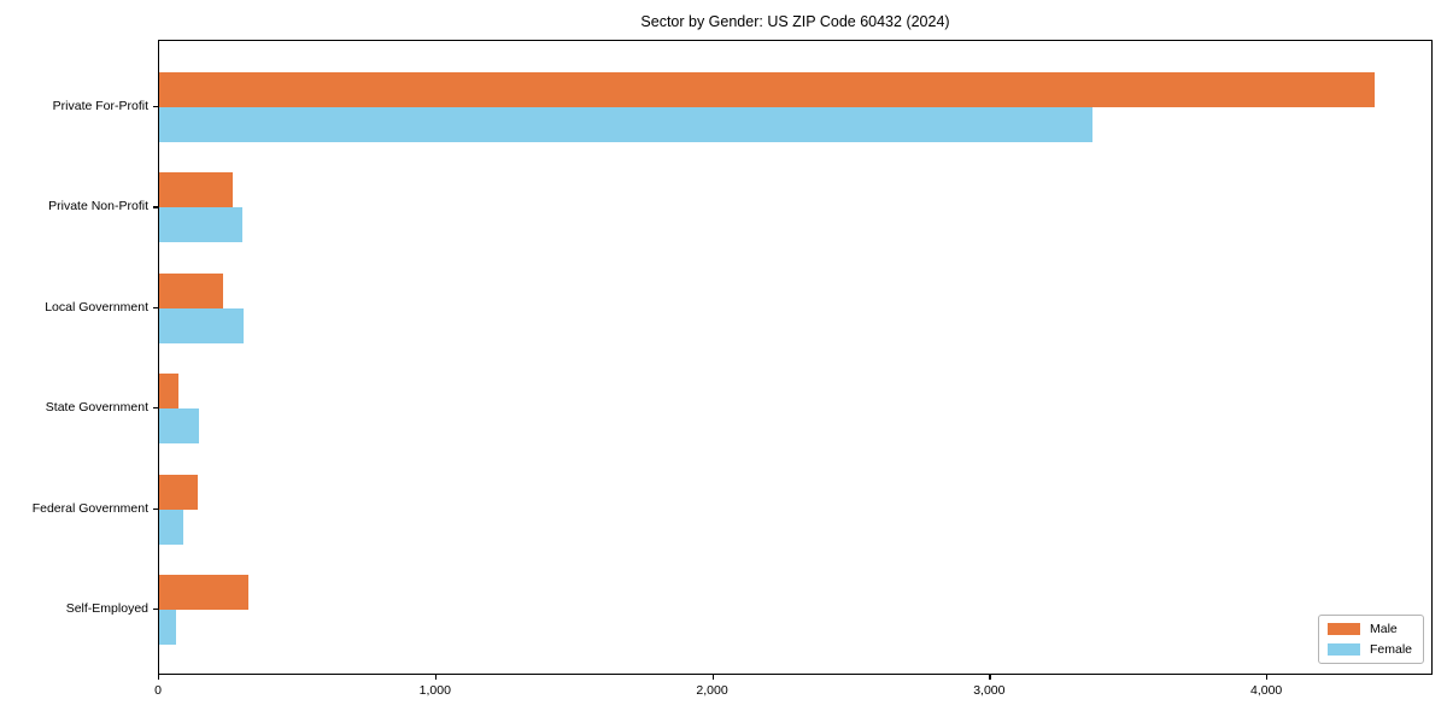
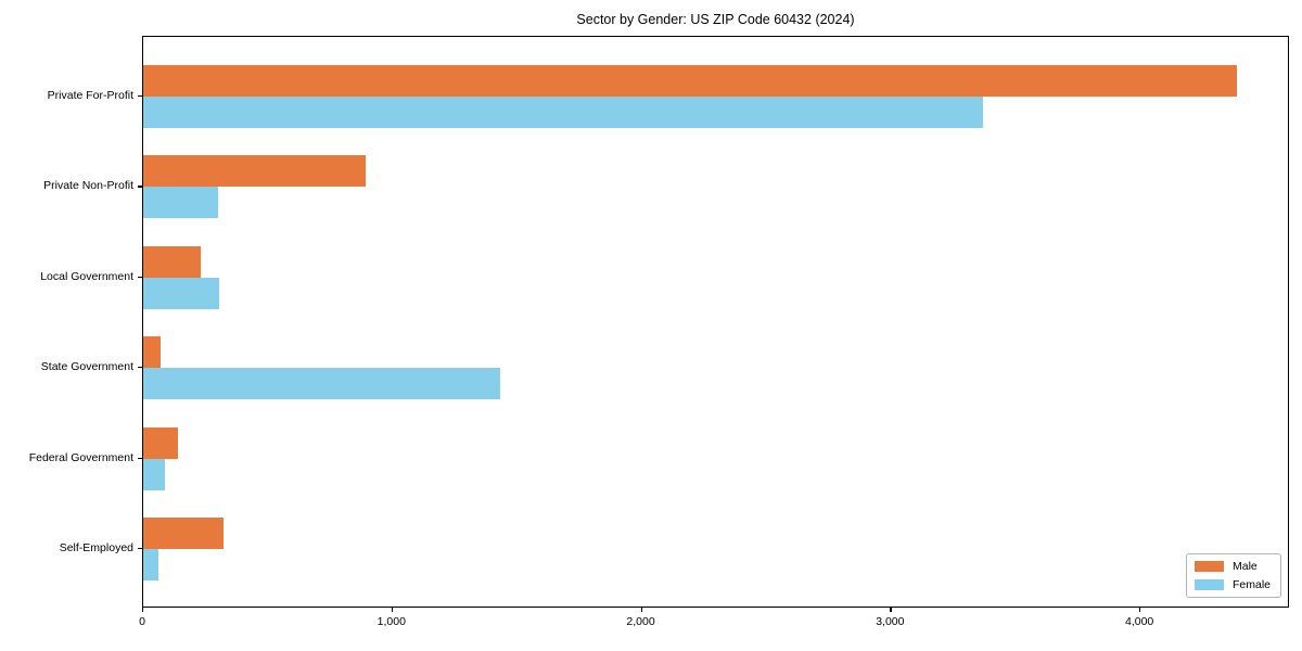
Male/Private Non-Profit: 260 -> 890
Female/State Government: 140 -> 1430
